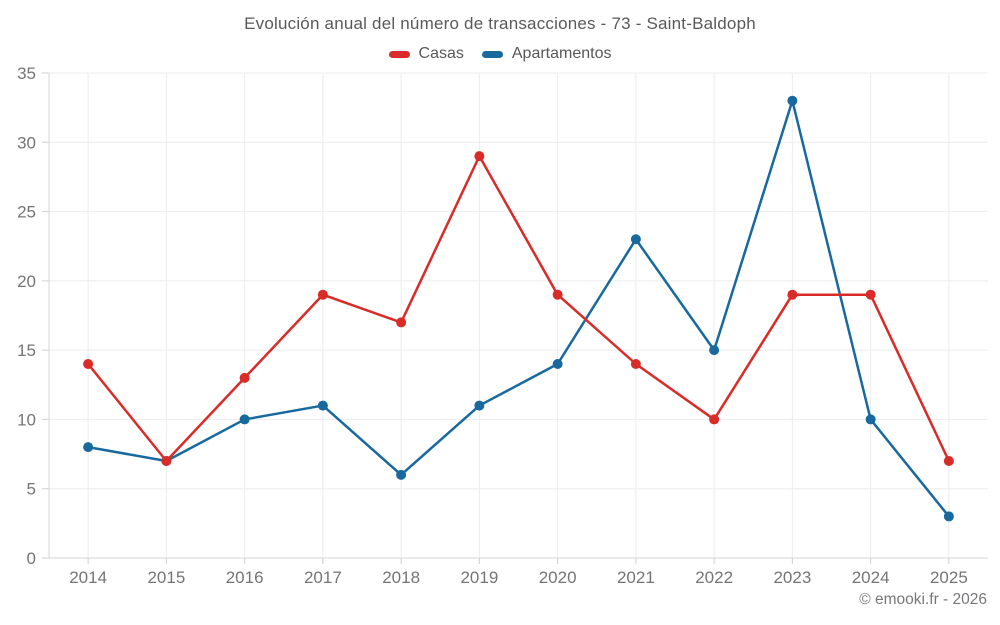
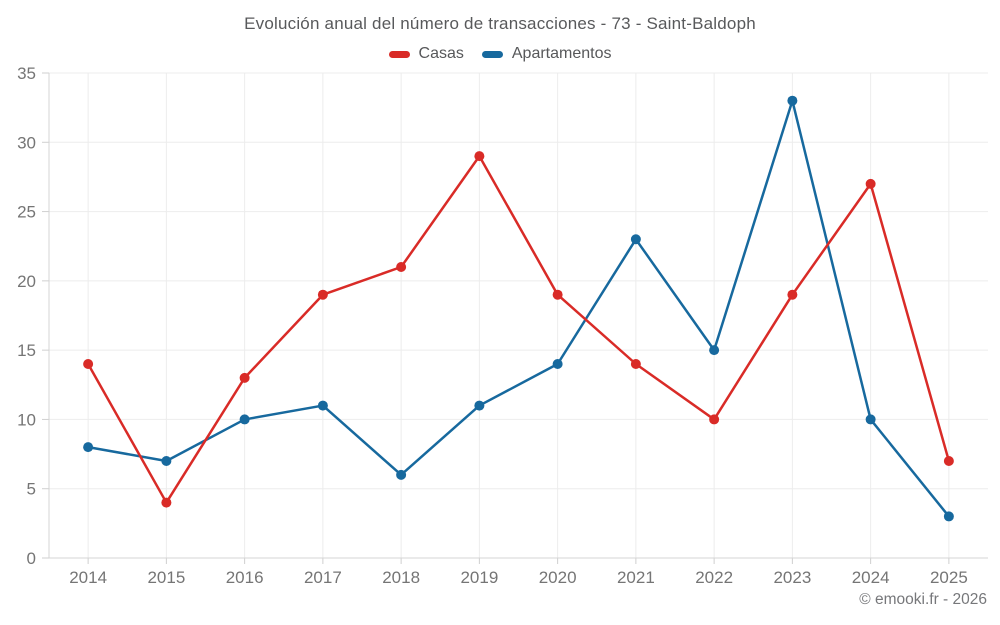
Casas/2015: 7 -> 4
Casas/2018: 17 -> 21
Casas/2024: 19 -> 27
